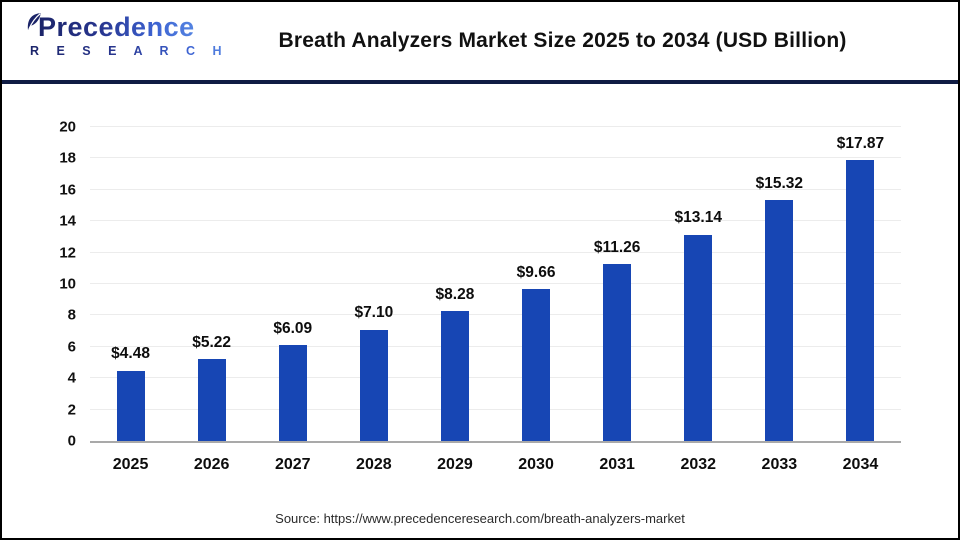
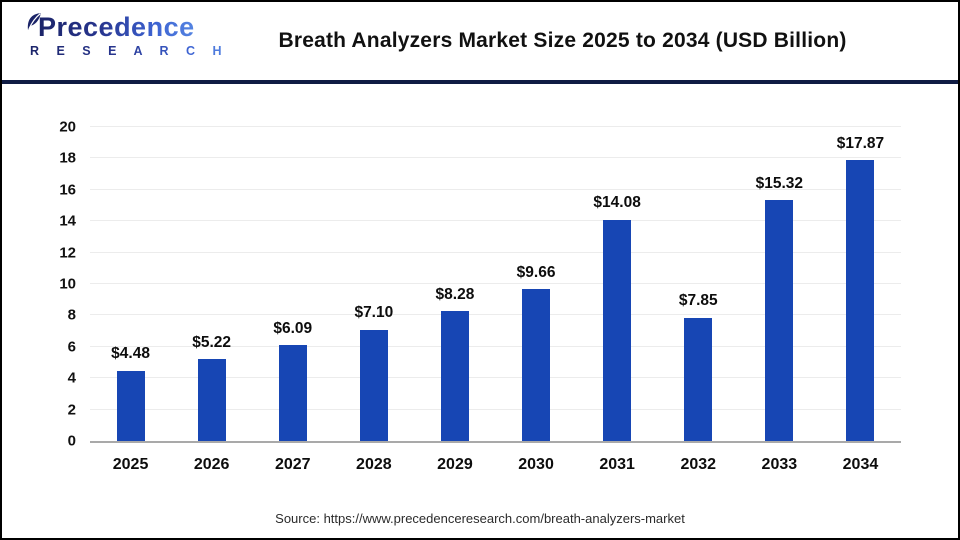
2031: $11.26 -> $14.08
2032: $13.14 -> $7.85
